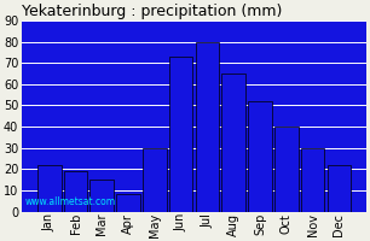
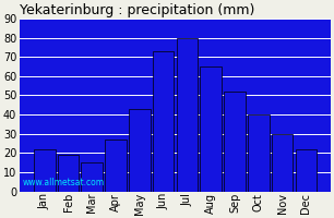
Apr: 8 -> 27
May: 30 -> 43
